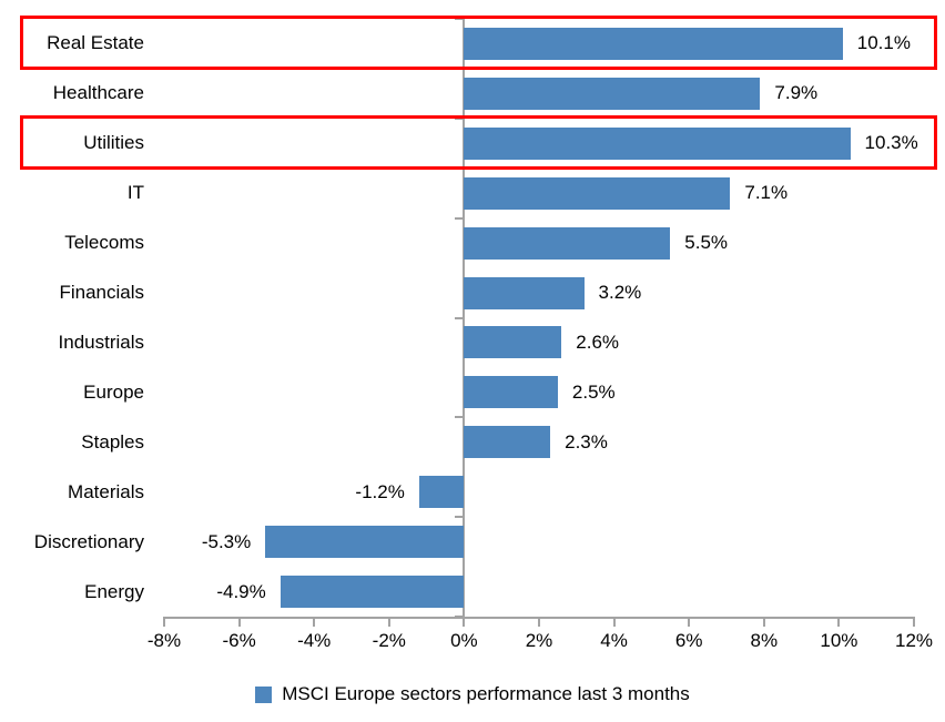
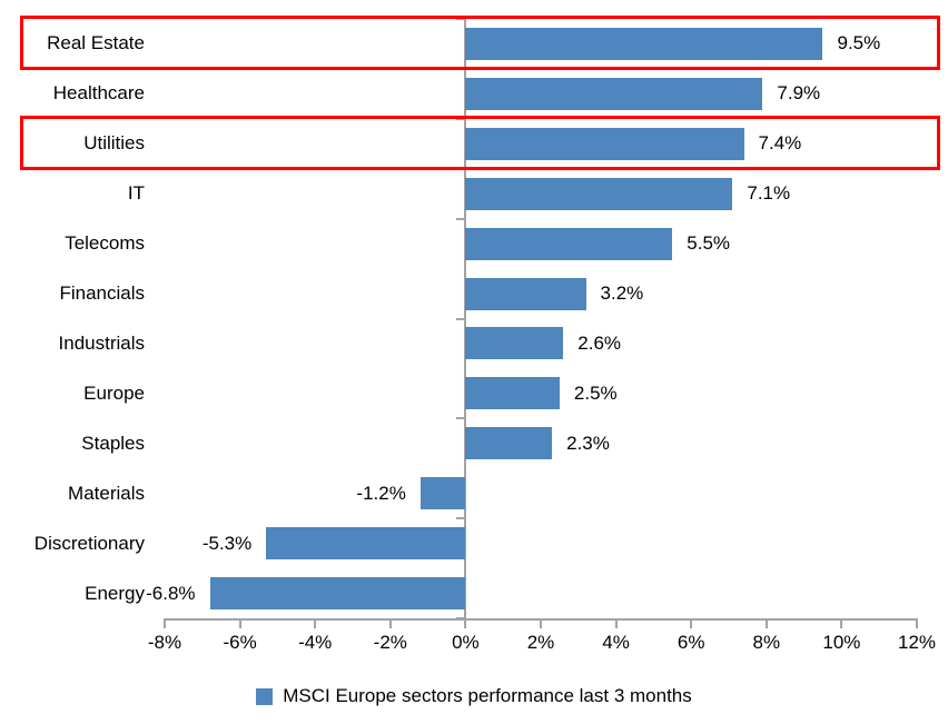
Real Estate: 10.1% -> 9.5%
Utilities: 10.3% -> 7.4%
Energy: -4.9% -> -6.8%
